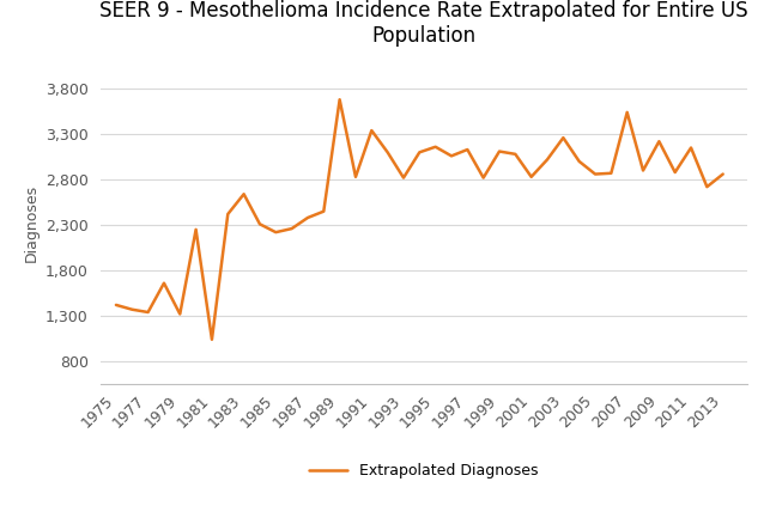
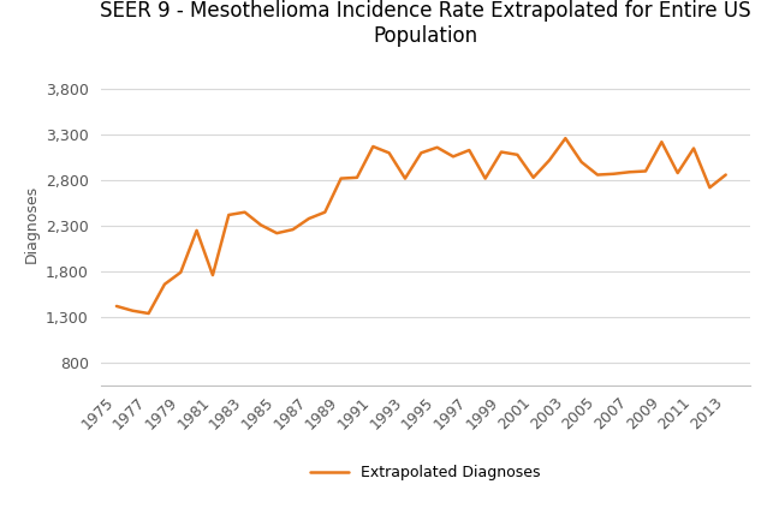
1979: 1,320 -> 1,790
1981: 1,040 -> 1,760
1983: 2,640 -> 2,450
1989: 3,680 -> 2,820
1991: 3,340 -> 3,170
2007: 3,540 -> 2,890
